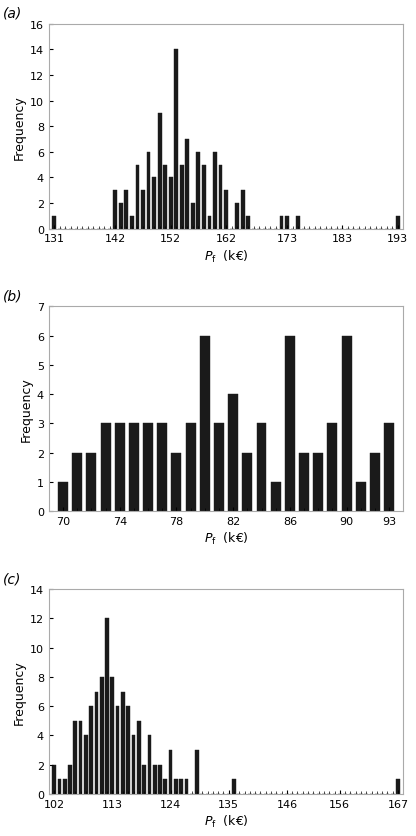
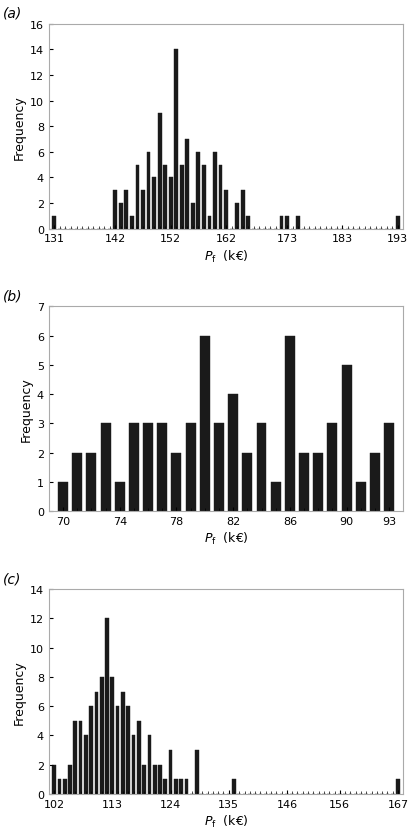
74: 3 -> 1
90: 6 -> 5
